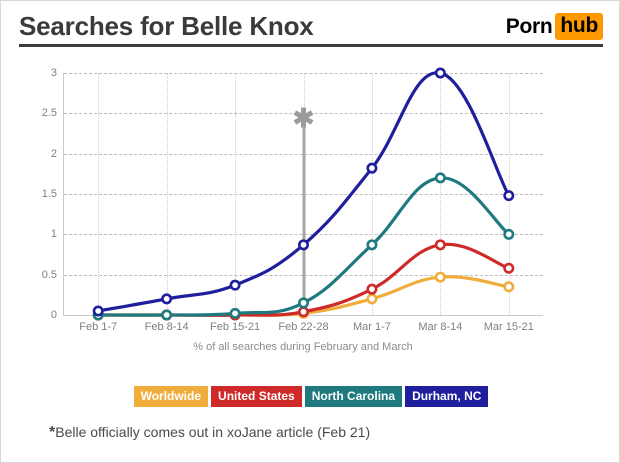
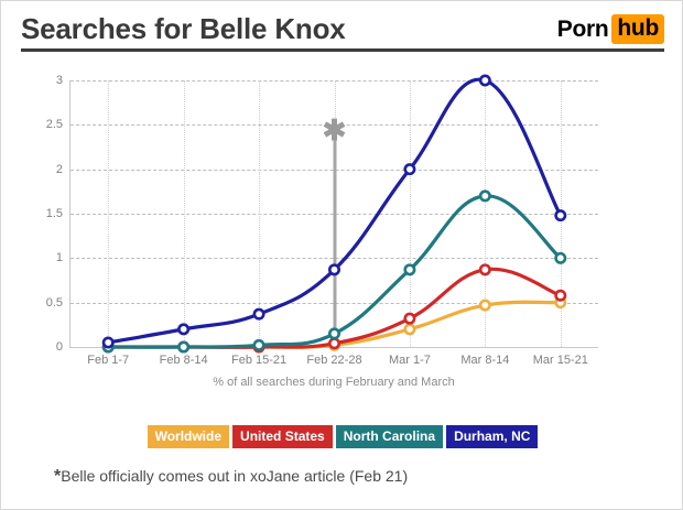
Durham, NC/Mar 1-7: 1.8 -> 2.0
Worldwide/Mar 15-21: 0.3 -> 0.5
